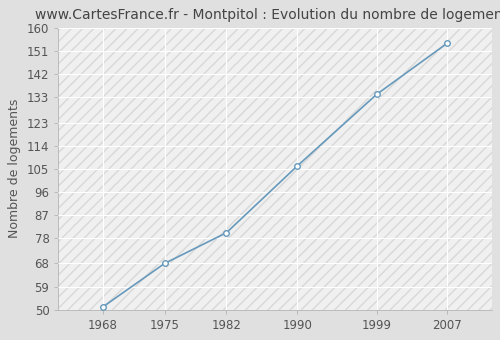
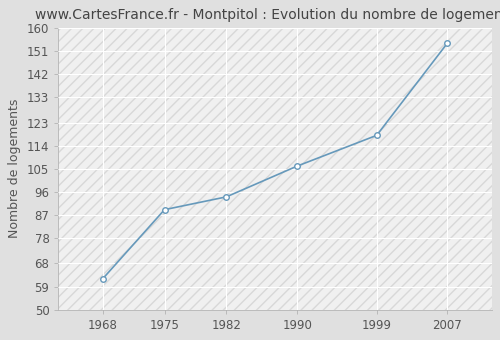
1968: 51 -> 62
1975: 68 -> 89
1982: 80 -> 94
1999: 134 -> 118
